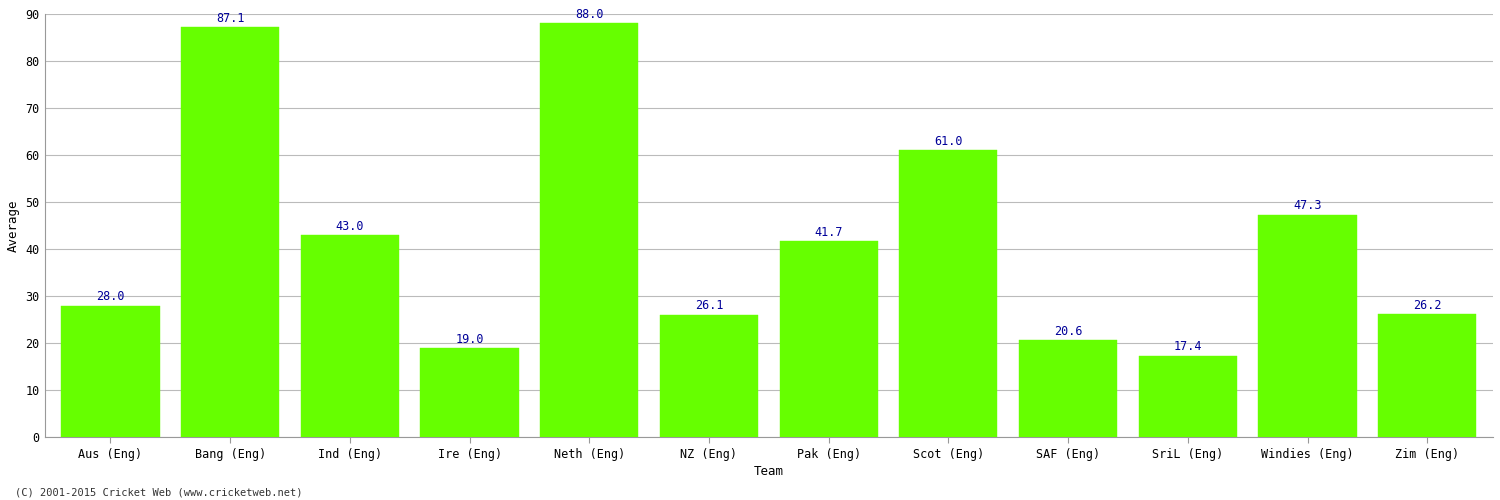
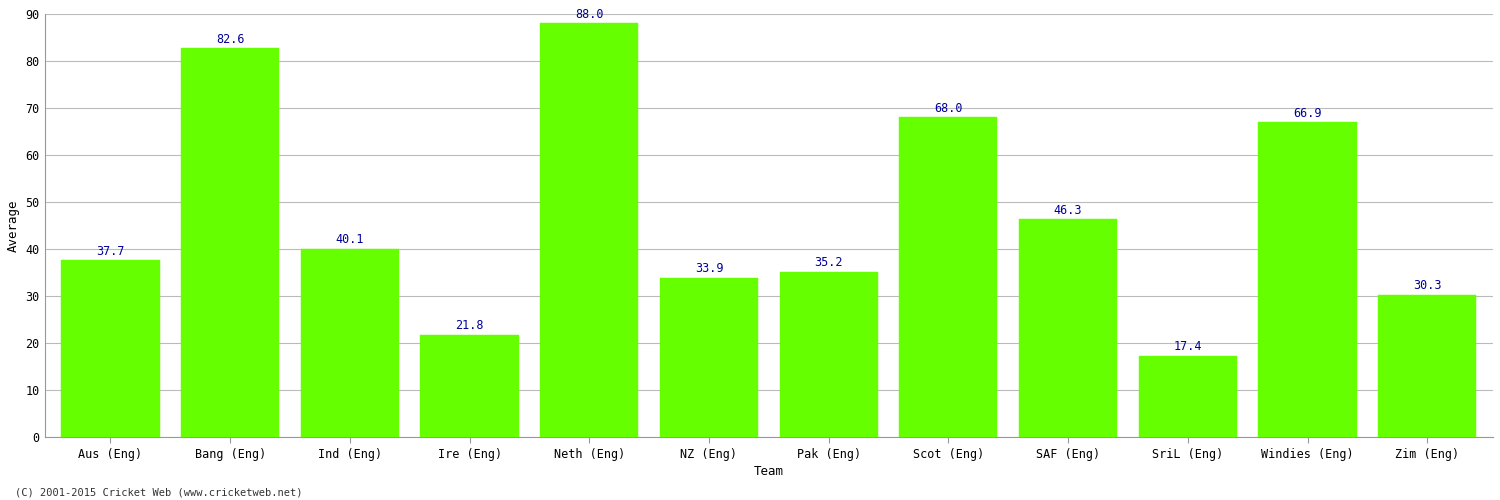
Aus (Eng): 28.0 -> 37.7
Bang (Eng): 87.1 -> 82.6
Ind (Eng): 43.0 -> 40.1
Ire (Eng): 19.0 -> 21.8
NZ (Eng): 26.1 -> 33.9
Pak (Eng): 41.7 -> 35.2
Scot (Eng): 61.0 -> 68.0
SAF (Eng): 20.6 -> 46.3
Windies (Eng): 47.3 -> 66.9
Zim (Eng): 26.2 -> 30.3
